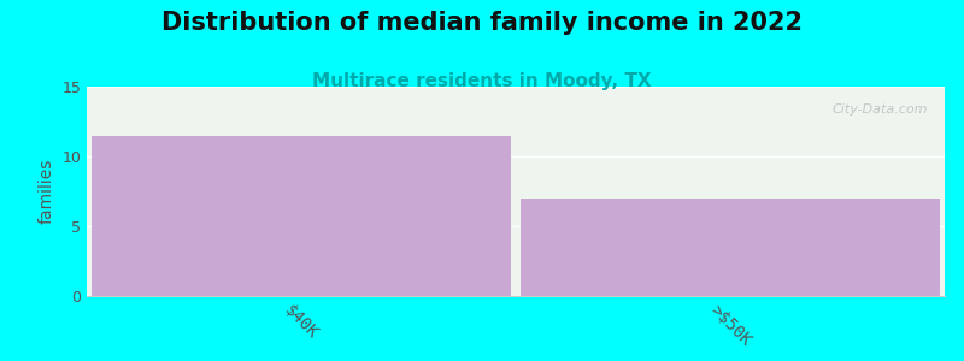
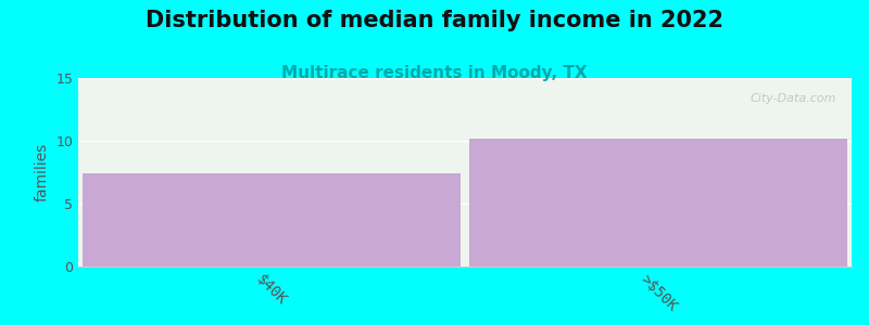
$40K: 11.5 -> 7.4
>$50K: 7.0 -> 10.2
